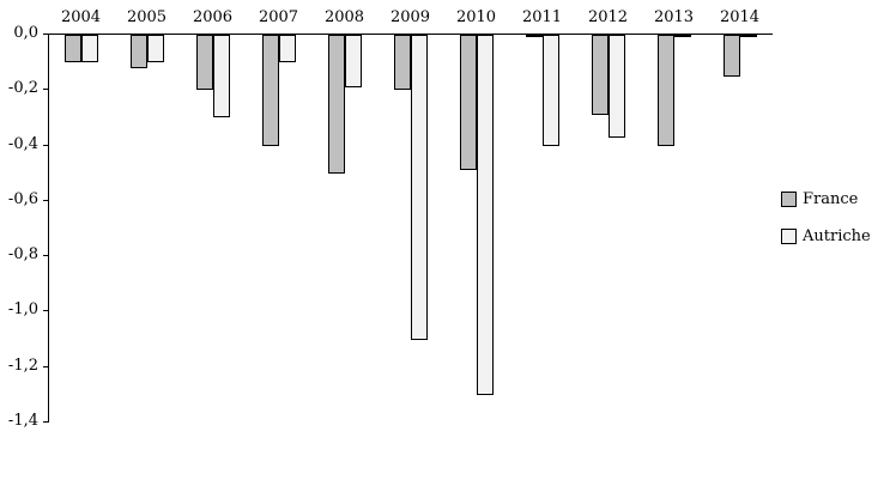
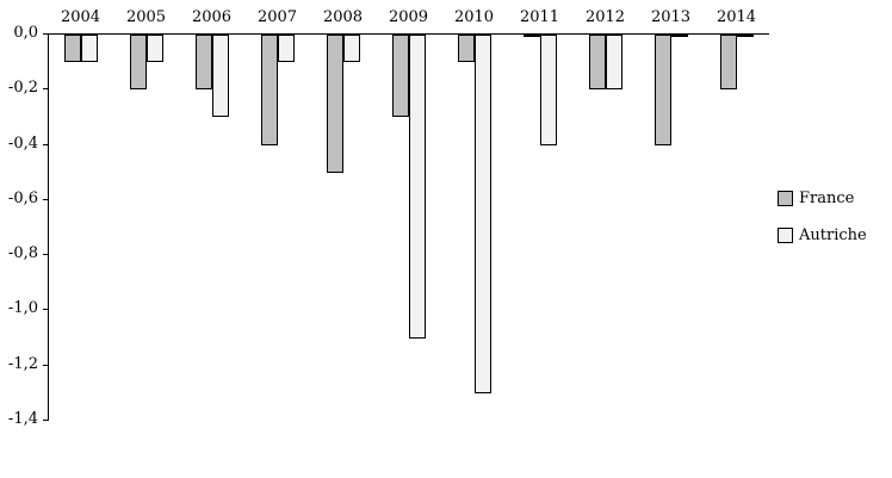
France/2005: -0,12 -> -0,20
Autriche/2008: -0,19 -> -0,10
France/2009: -0,20 -> -0,30
France/2010: -0,49 -> -0,10
France/2012: -0,29 -> -0,20
Autriche/2012: -0,37 -> -0,20
France/2014: -0,15 -> -0,20
